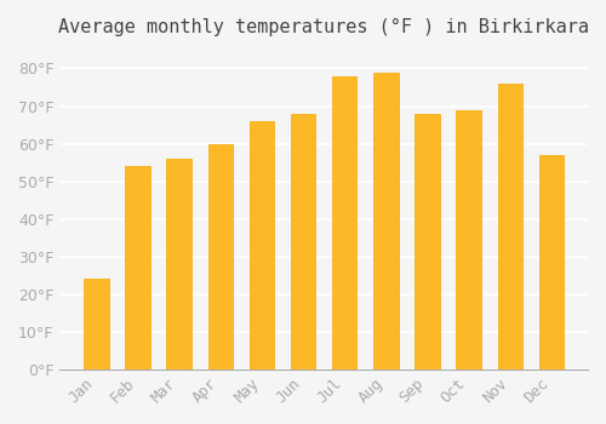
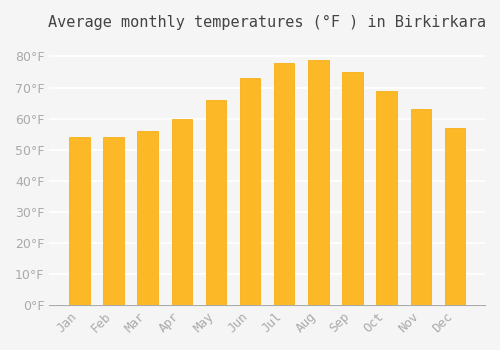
Jan: 24°F -> 54°F
Jun: 68°F -> 73°F
Sep: 68°F -> 75°F
Nov: 76°F -> 63°F
